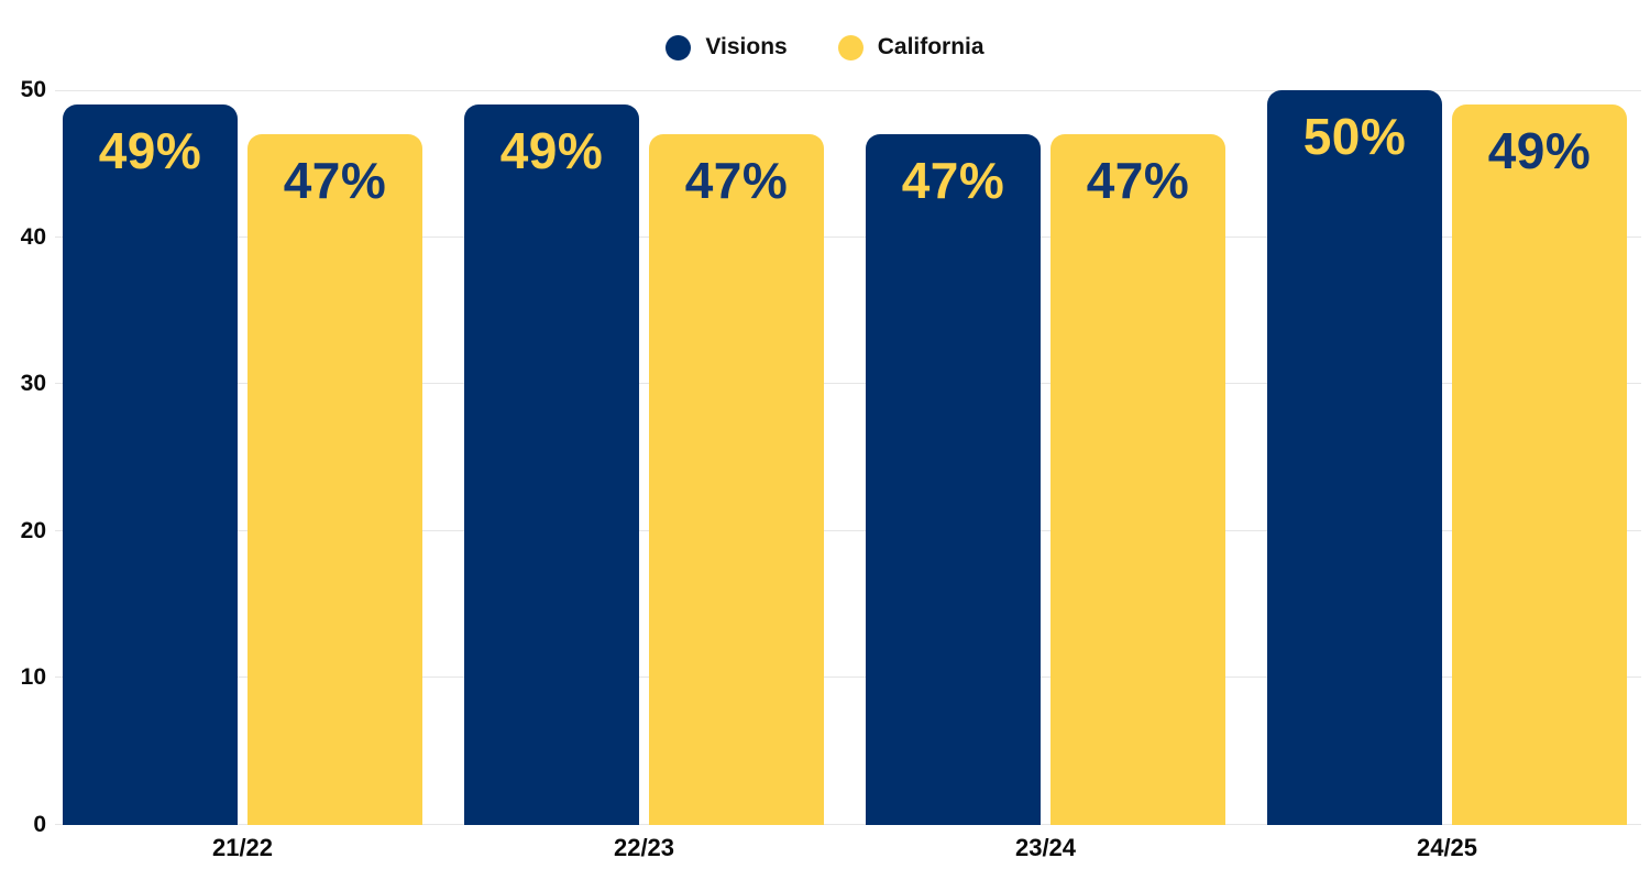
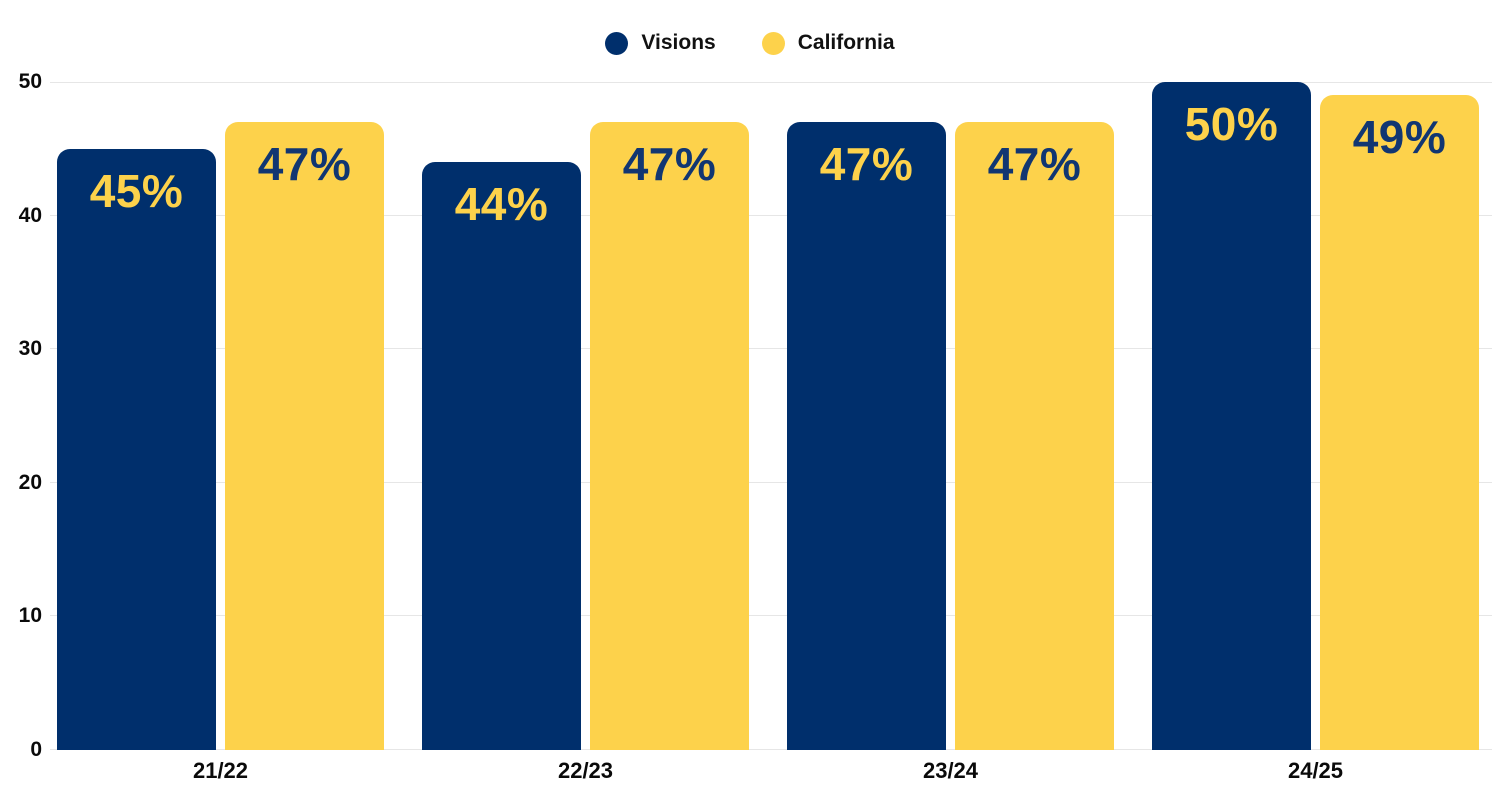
Visions/21/22: 49% -> 45%
Visions/22/23: 49% -> 44%
